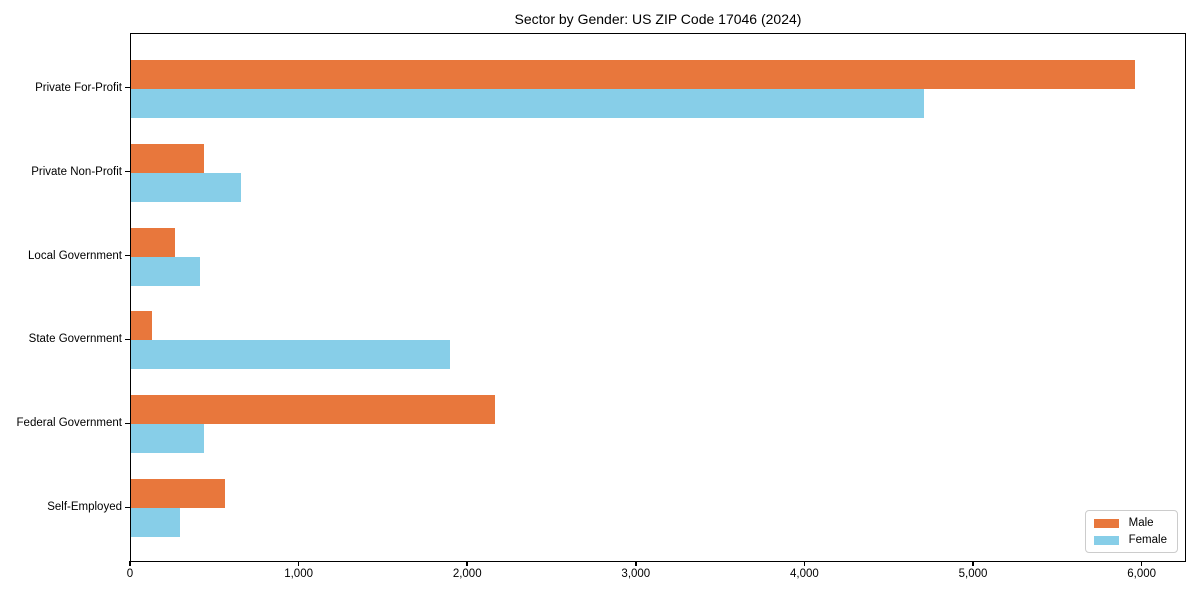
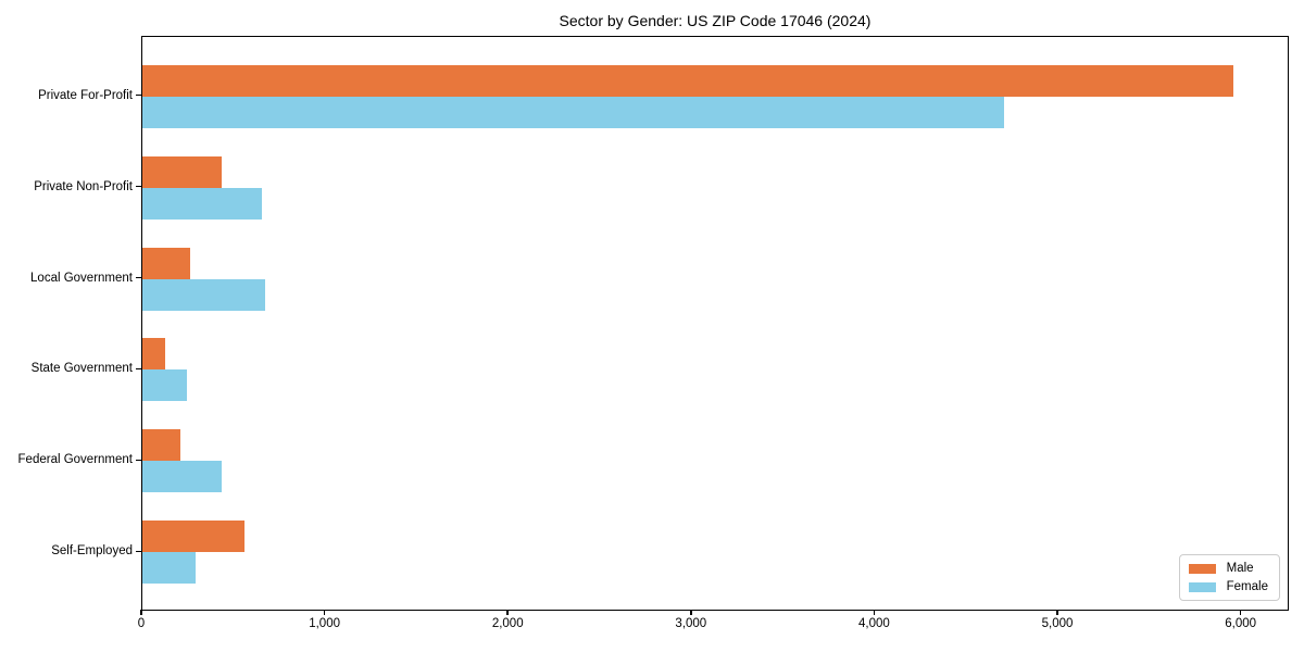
Female/Local Government: 410 -> 670
Female/State Government: 1890 -> 240
Male/Federal Government: 2160 -> 210
